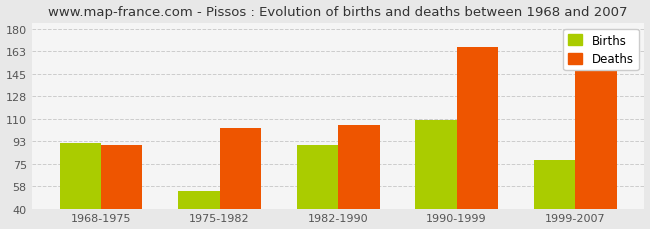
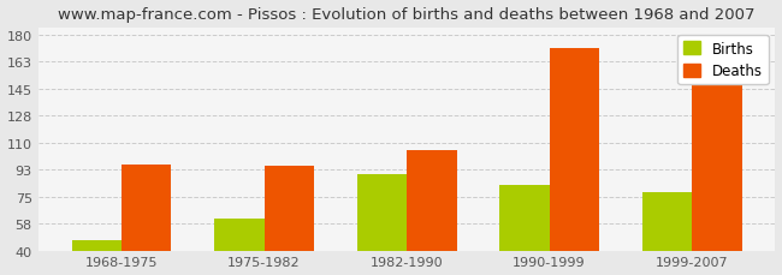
Births/1968-1975: 91 -> 47
Deaths/1968-1975: 90 -> 96
Births/1975-1982: 54 -> 61
Deaths/1975-1982: 103 -> 95
Births/1990-1999: 109 -> 83
Deaths/1990-1999: 166 -> 172
